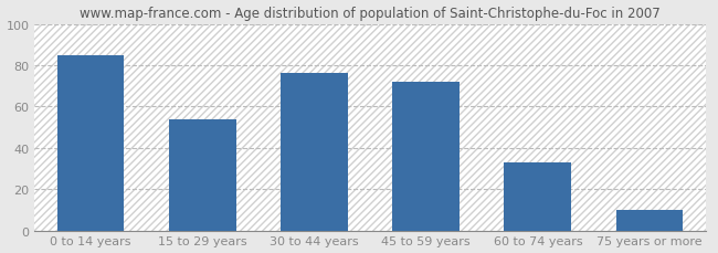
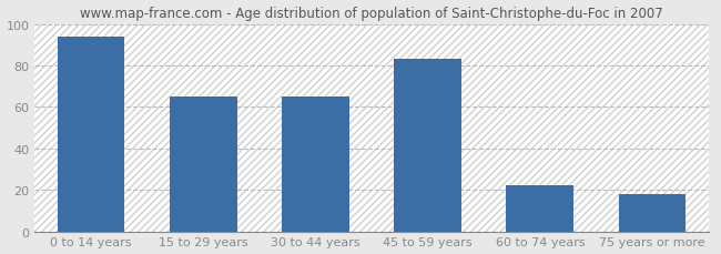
0 to 14 years: 85 -> 94
15 to 29 years: 54 -> 65
30 to 44 years: 76 -> 65
45 to 59 years: 72 -> 83
60 to 74 years: 33 -> 22
75 years or more: 10 -> 18
